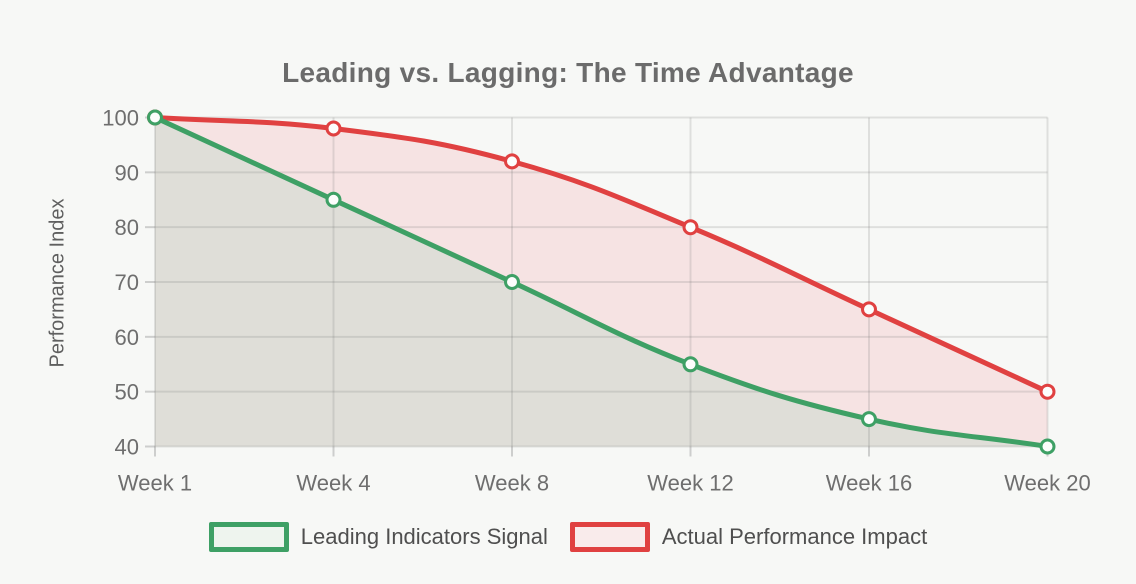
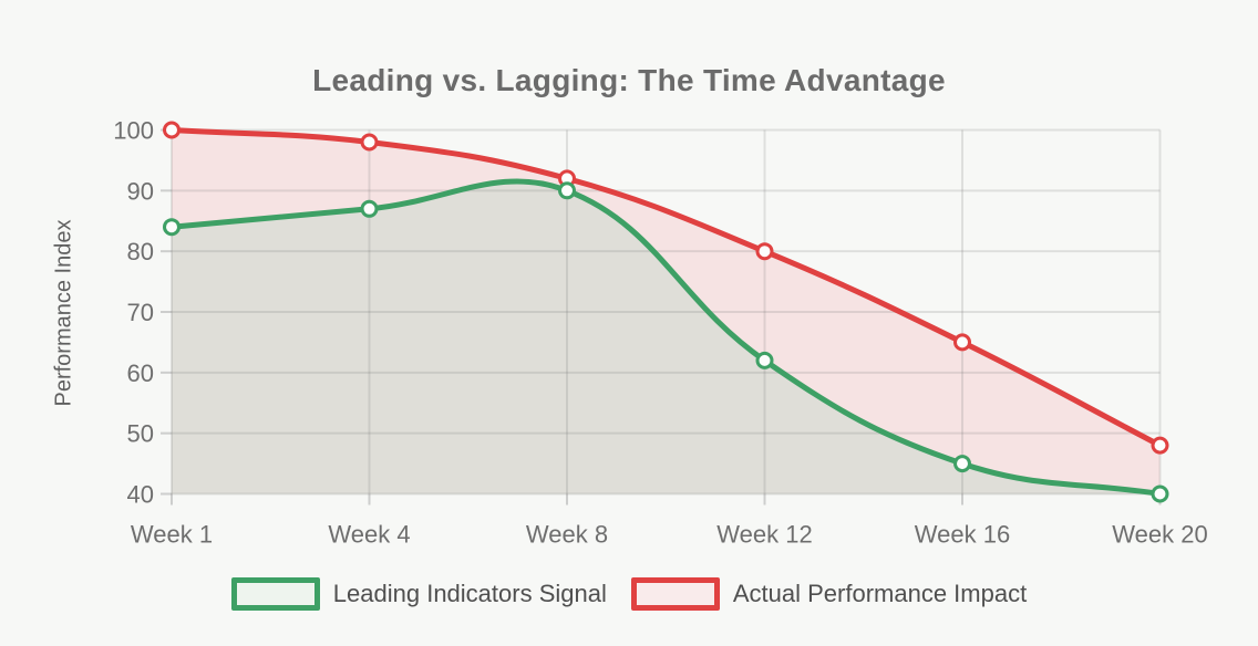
Leading Indicators Signal/Week 1: 100 -> 84
Leading Indicators Signal/Week 4: 85 -> 87
Leading Indicators Signal/Week 8: 70 -> 90
Leading Indicators Signal/Week 12: 55 -> 62
Actual Performance Impact/Week 20: 50 -> 48
